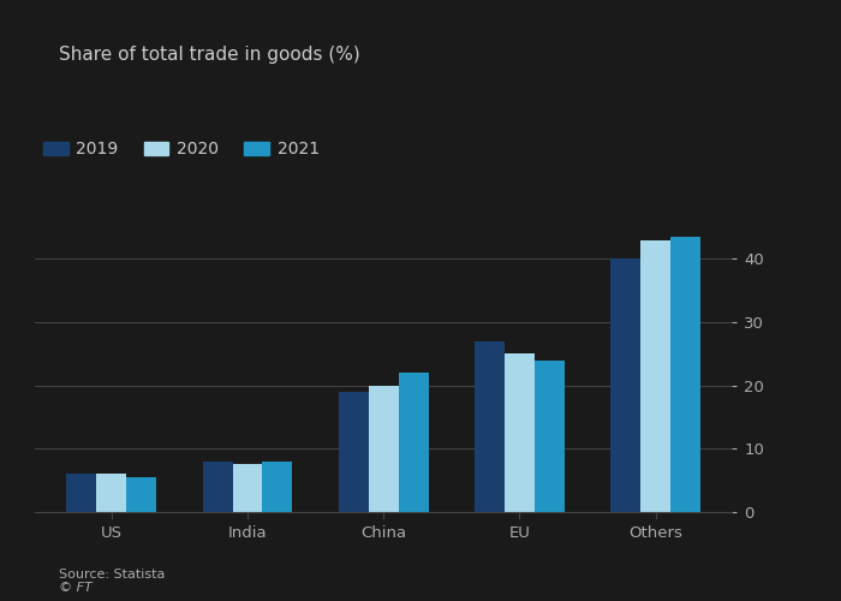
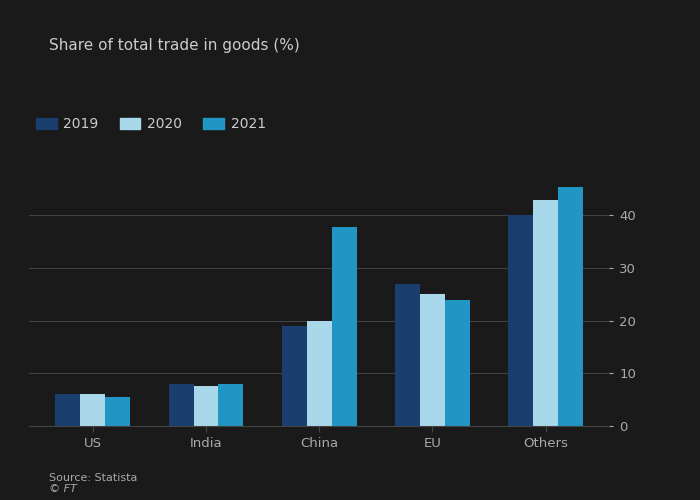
2021/China: 22.0 -> 37.8
2021/Others: 43.5 -> 45.4
